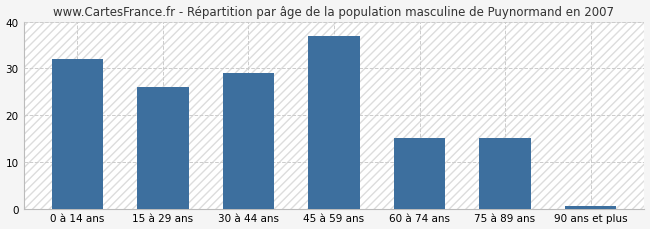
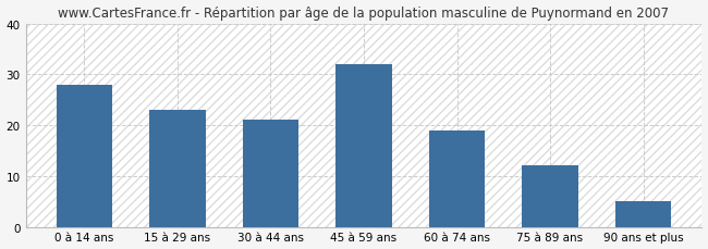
0 à 14 ans: 32.0 -> 28.0
15 à 29 ans: 26.0 -> 23.0
30 à 44 ans: 29.0 -> 21.0
45 à 59 ans: 37.0 -> 32.0
60 à 74 ans: 15.0 -> 19.0
75 à 89 ans: 15.0 -> 12.0
90 ans et plus: 0.5 -> 5.0
